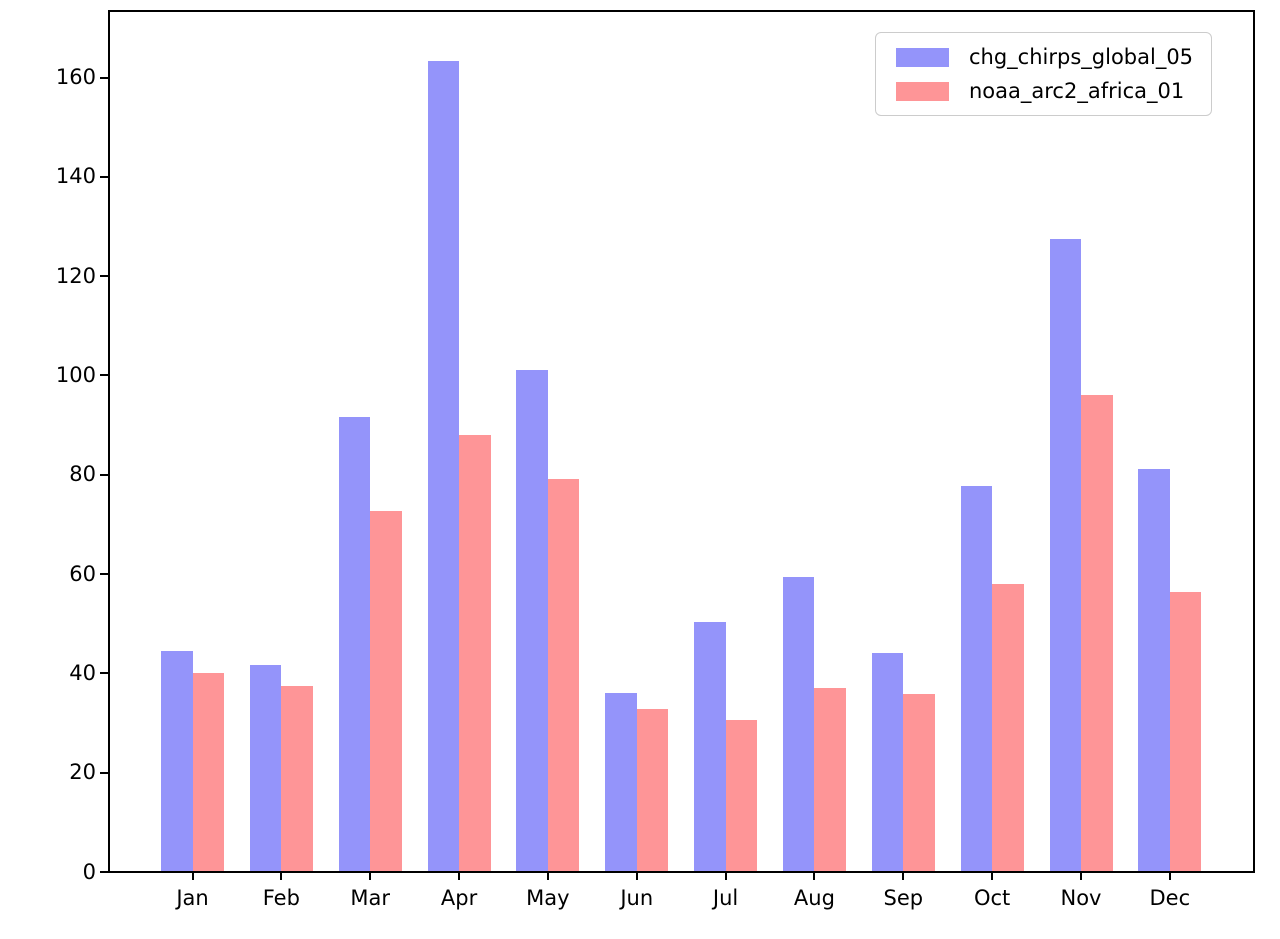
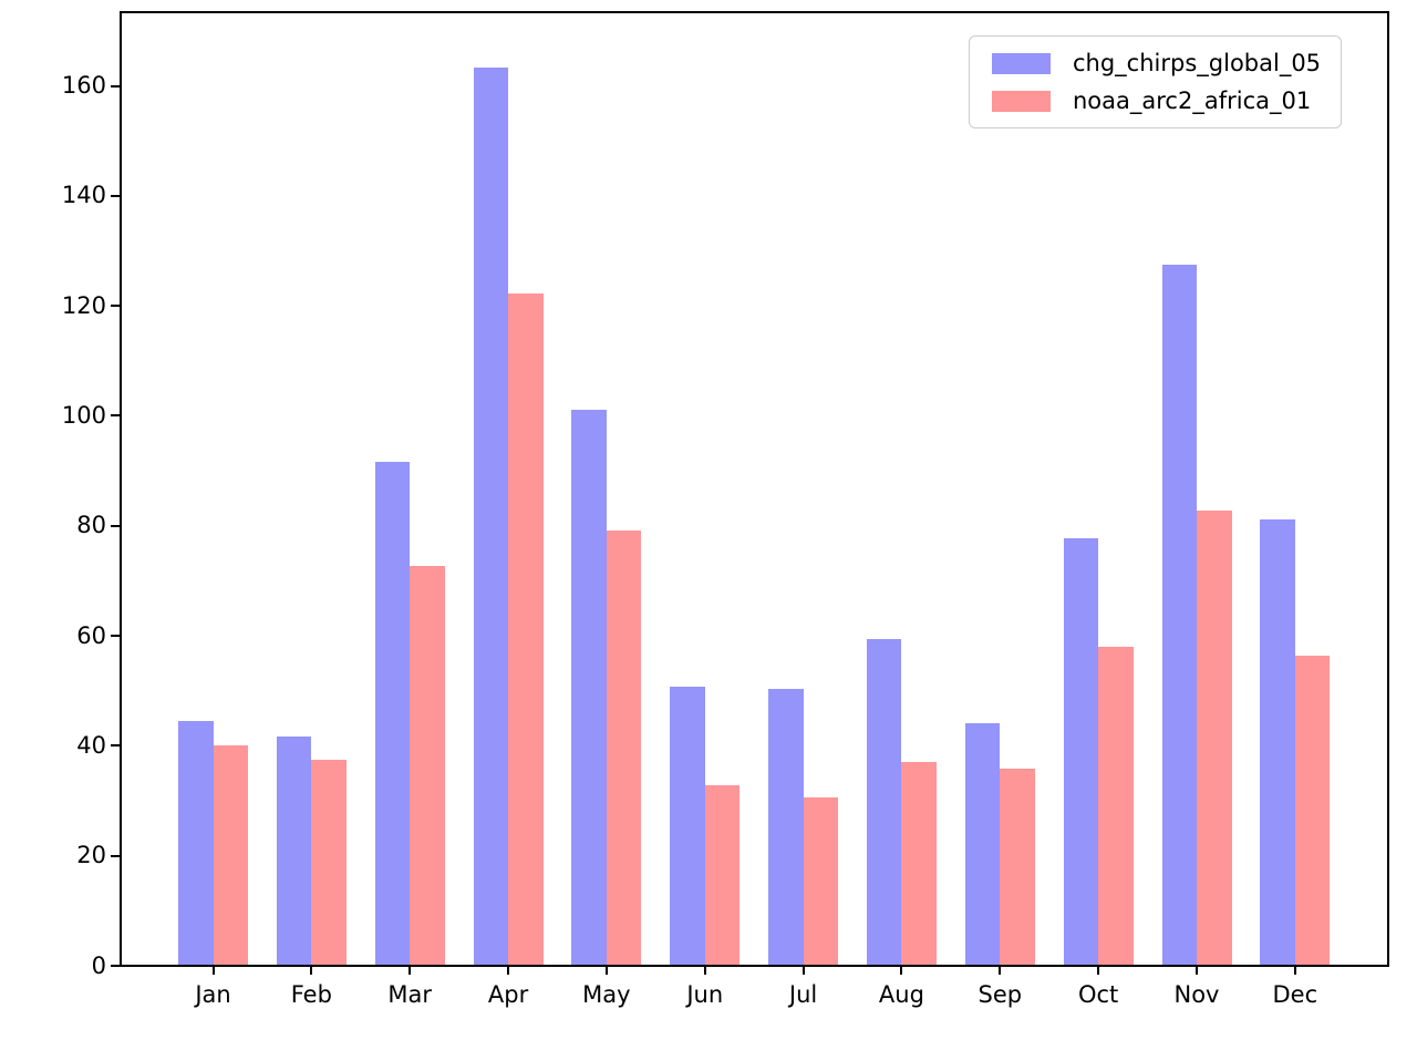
noaa_arc2_africa_01/Apr: 88 -> 122
chg_chirps_global_05/Jun: 36 -> 51
noaa_arc2_africa_01/Nov: 96 -> 83
